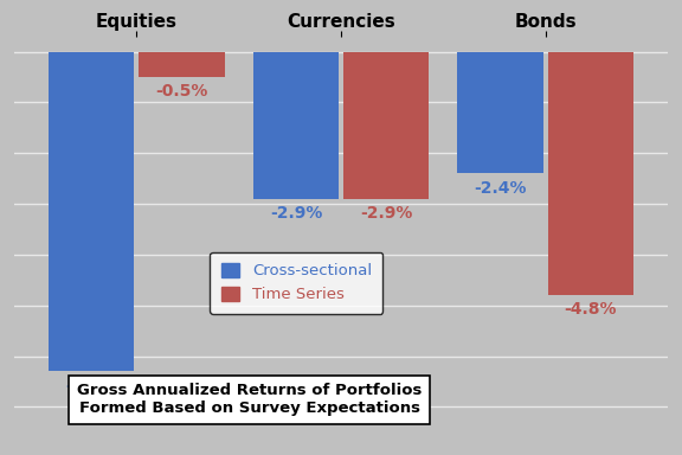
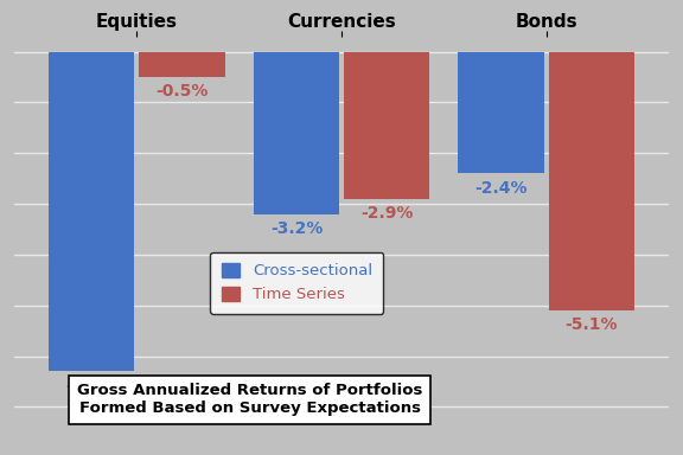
Cross-sectional/Currencies: -2.9% -> -3.2%
Time Series/Bonds: -4.8% -> -5.1%
